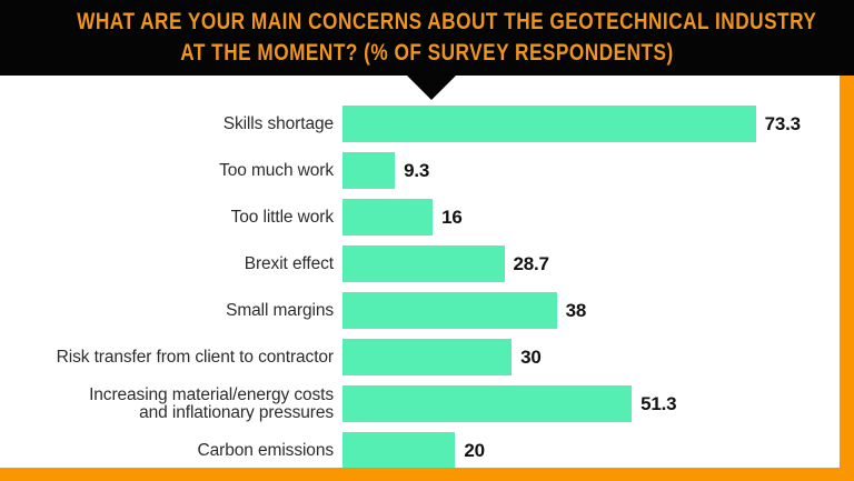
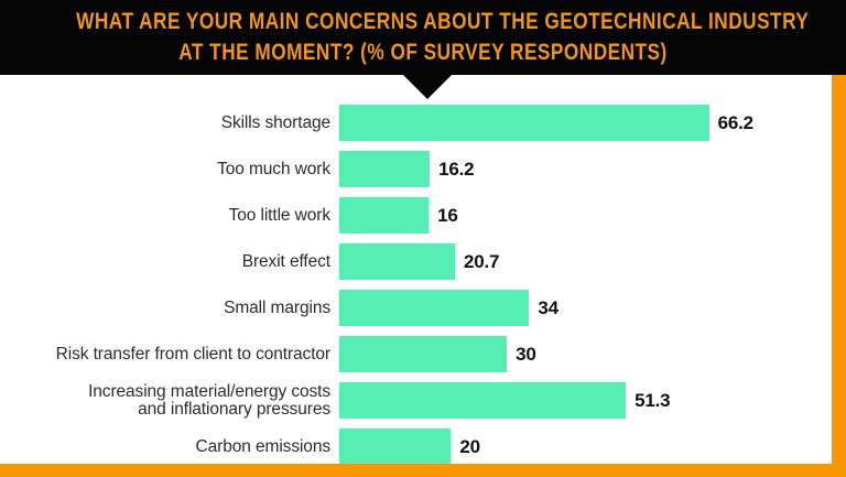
Skills shortage: 73.3 -> 66.2
Too much work: 9.3 -> 16.2
Brexit effect: 28.7 -> 20.7
Small margins: 38 -> 34
